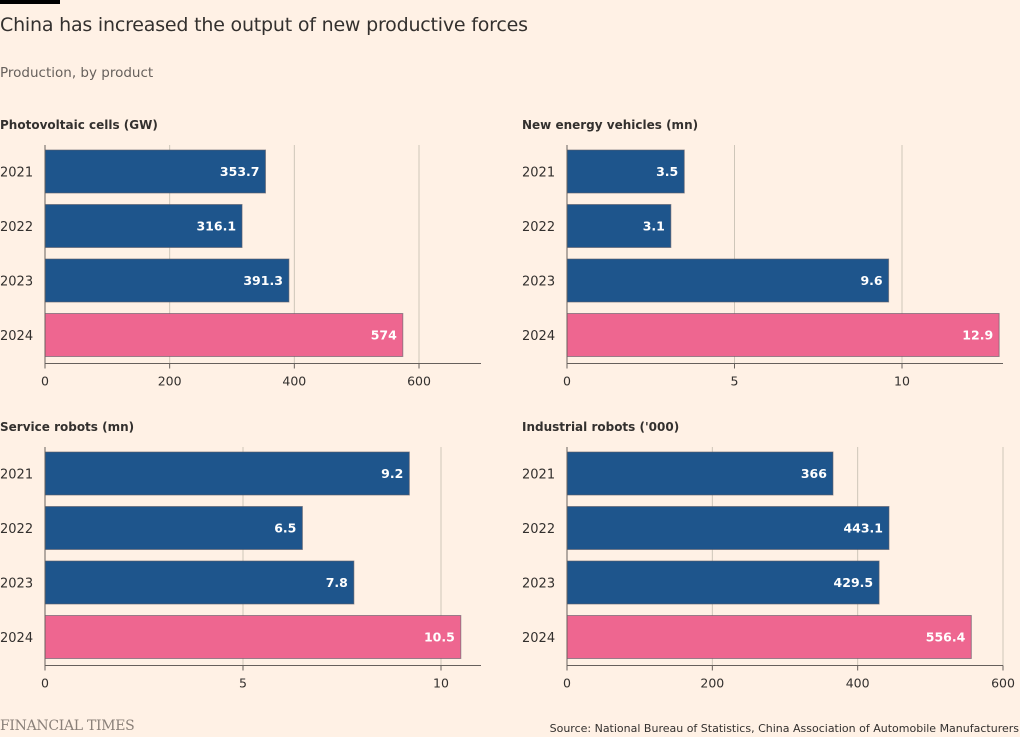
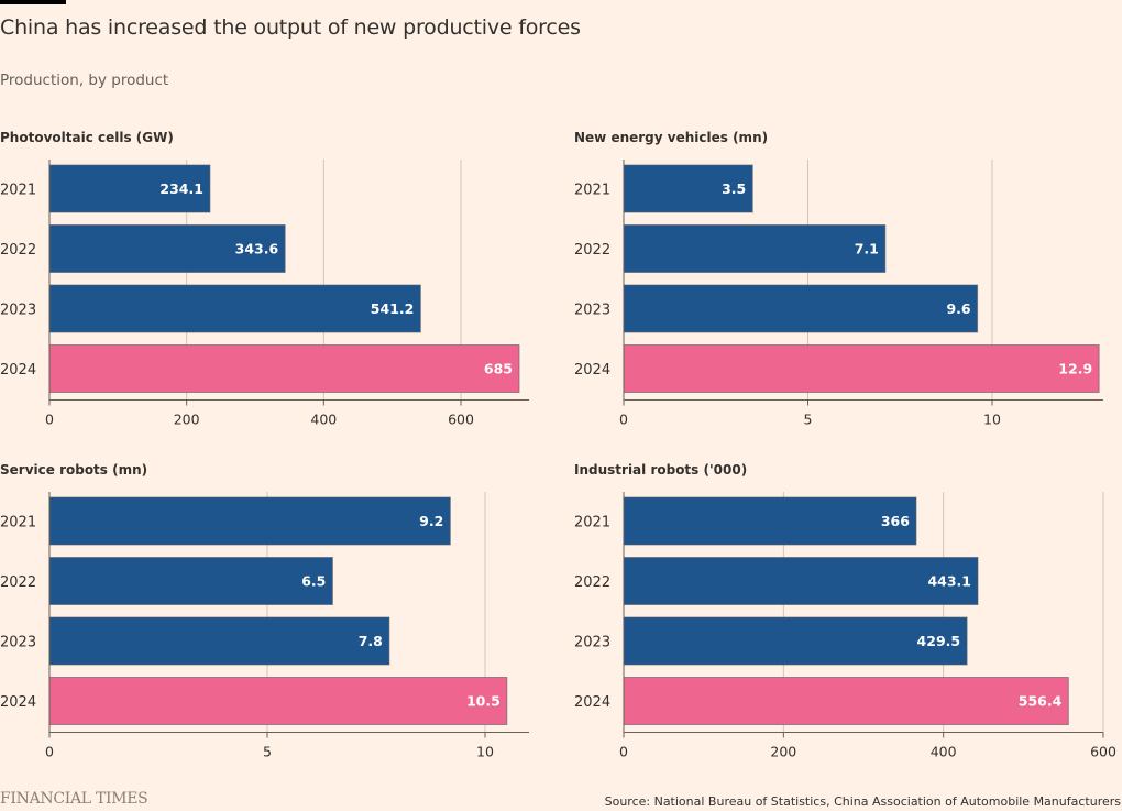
Photovoltaic cells (GW)/2021: 353.7 -> 234.1
Photovoltaic cells (GW)/2022: 316.1 -> 343.6
Photovoltaic cells (GW)/2023: 391.3 -> 541.2
Photovoltaic cells (GW)/2024: 574 -> 685
New energy vehicles (mn)/2022: 3.1 -> 7.1
